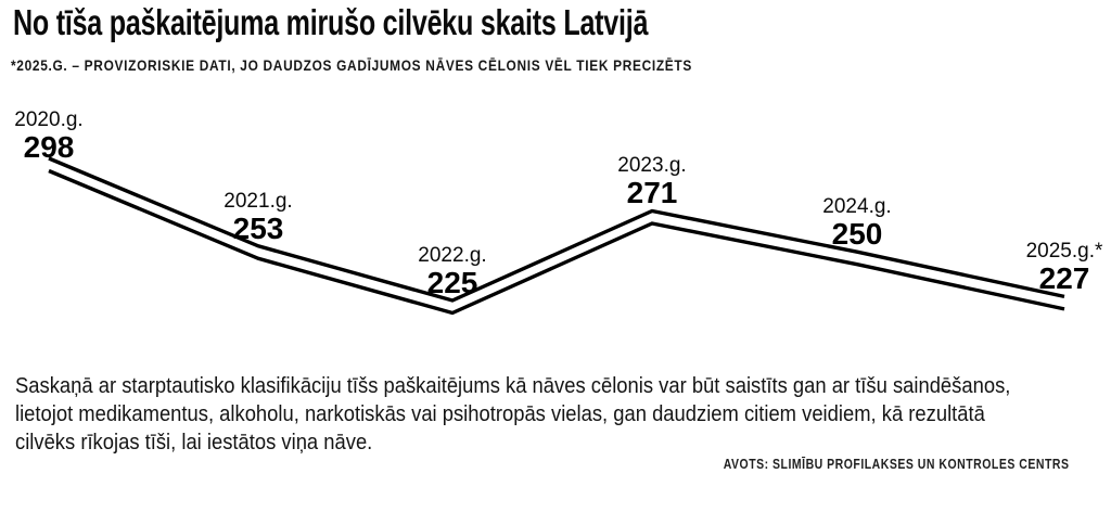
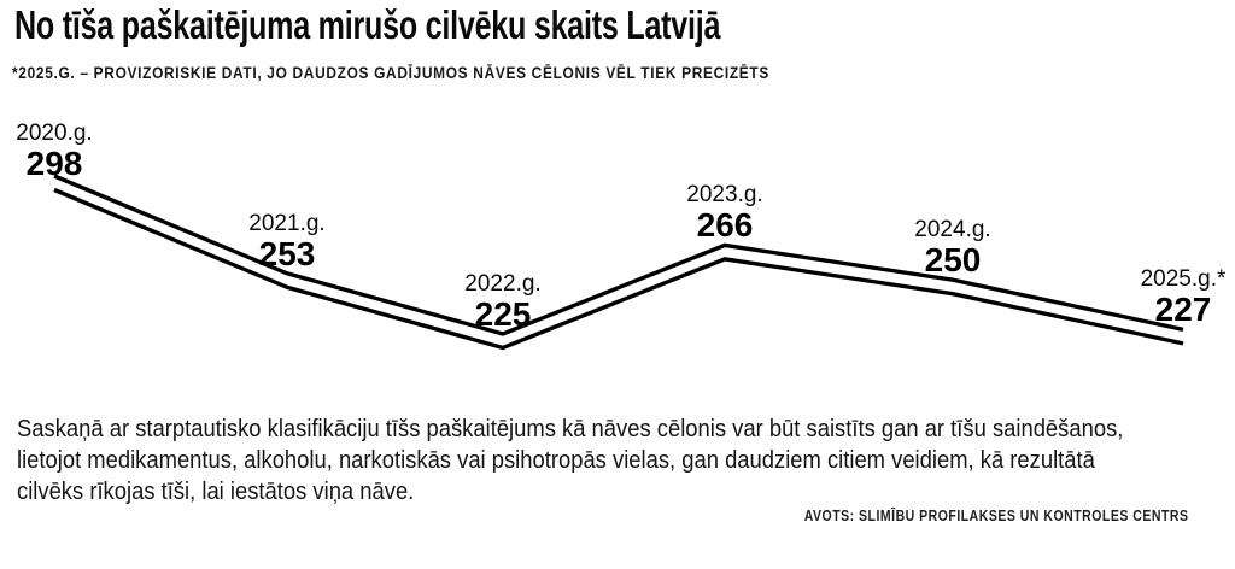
2023.g.: 271 -> 266
